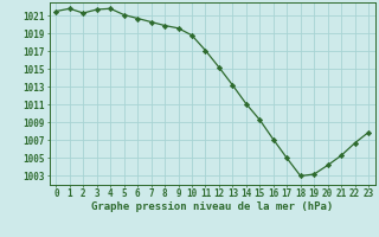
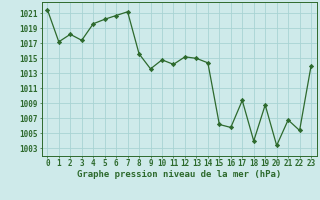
1: 1021.8 -> 1017.2
2: 1021.3 -> 1018.2
3: 1021.7 -> 1017.4
4: 1021.8 -> 1019.6
5: 1021.1 -> 1020.2
7: 1020.3 -> 1021.2
8: 1019.9 -> 1015.6
9: 1019.6 -> 1013.6
10: 1018.8 -> 1014.8
11: 1017.1 -> 1014.2
13: 1013.2 -> 1015.0
14: 1011.1 -> 1014.4
15: 1009.3 -> 1006.2
16: 1007.1 -> 1005.8
17: 1005.0 -> 1009.4
18: 1003.0 -> 1004.0
19: 1003.2 -> 1008.8
20: 1004.2 -> 1003.4
21: 1005.3 -> 1006.8
22: 1006.7 -> 1005.4
23: 1007.9 -> 1014.0
